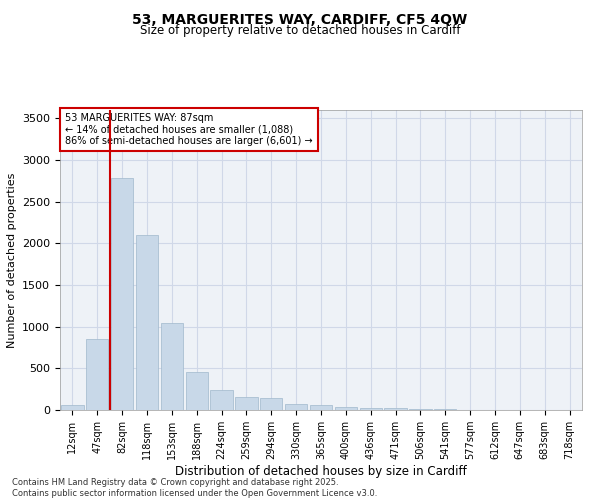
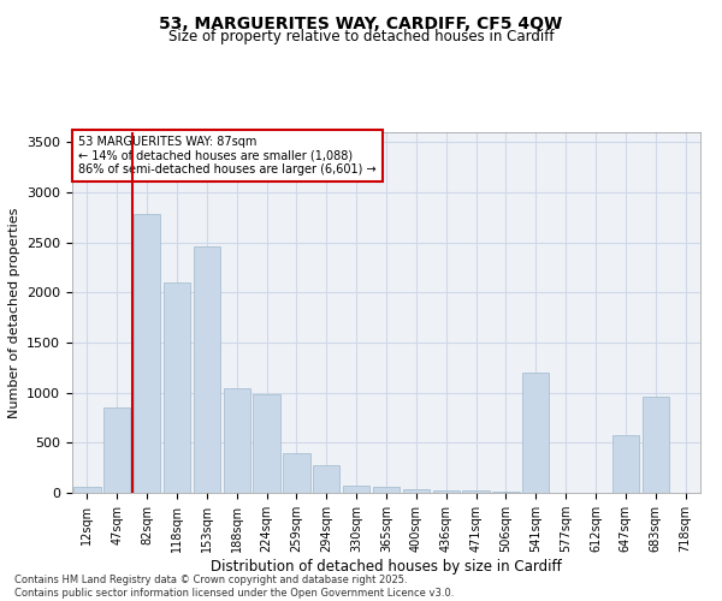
153sqm: 1040 -> 2460
188sqm: 460 -> 1040
224sqm: 240 -> 980
259sqm: 160 -> 400
294sqm: 150 -> 280
541sqm: 10 -> 1200
647sqm: 0 -> 580
683sqm: 0 -> 960
